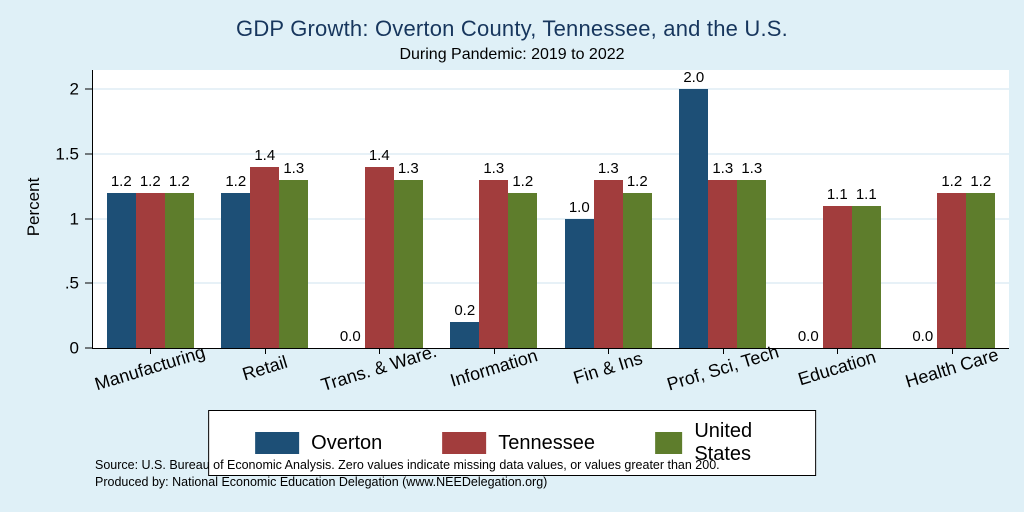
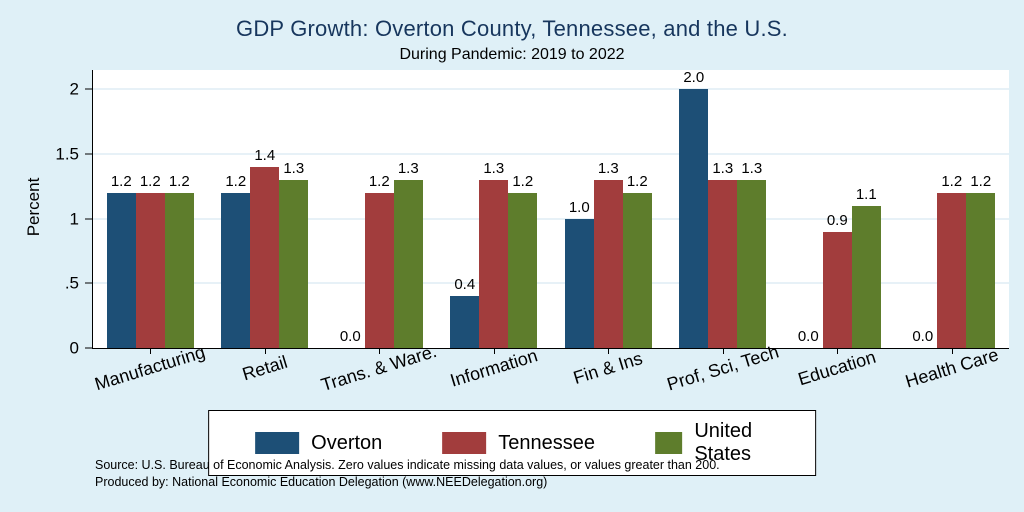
Tennessee/Trans. & Ware.: 1.4 -> 1.2
Overton/Information: 0.2 -> 0.4
Tennessee/Education: 1.1 -> 0.9
